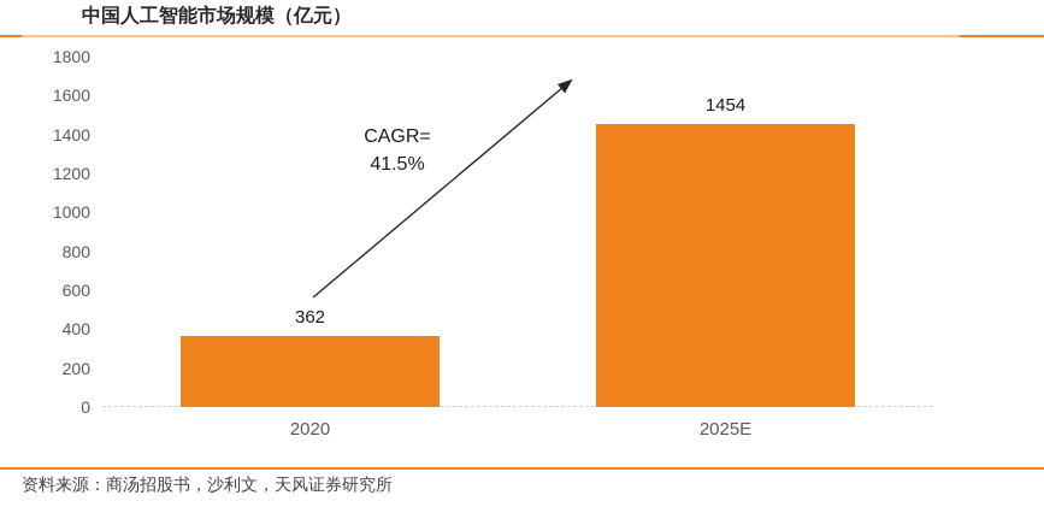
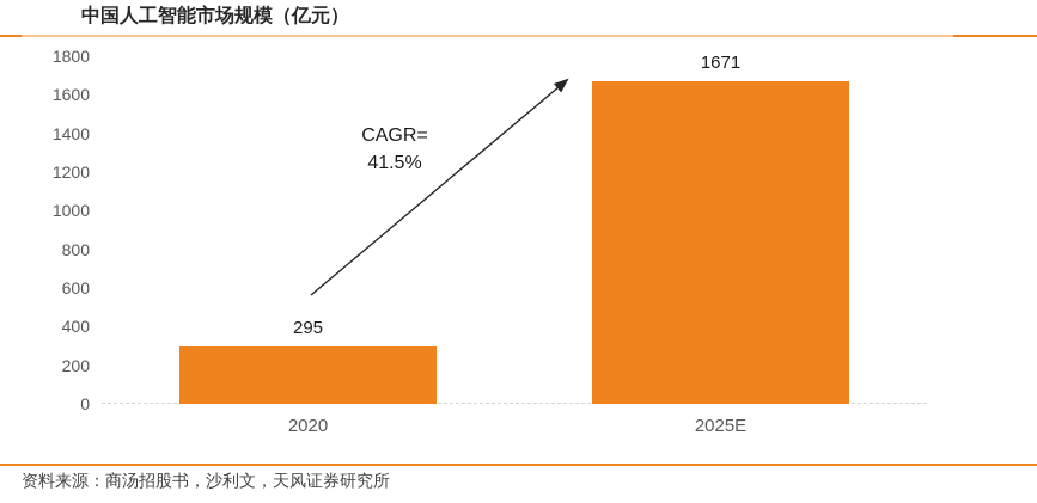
2020: 362 -> 295
2025E: 1454 -> 1671
